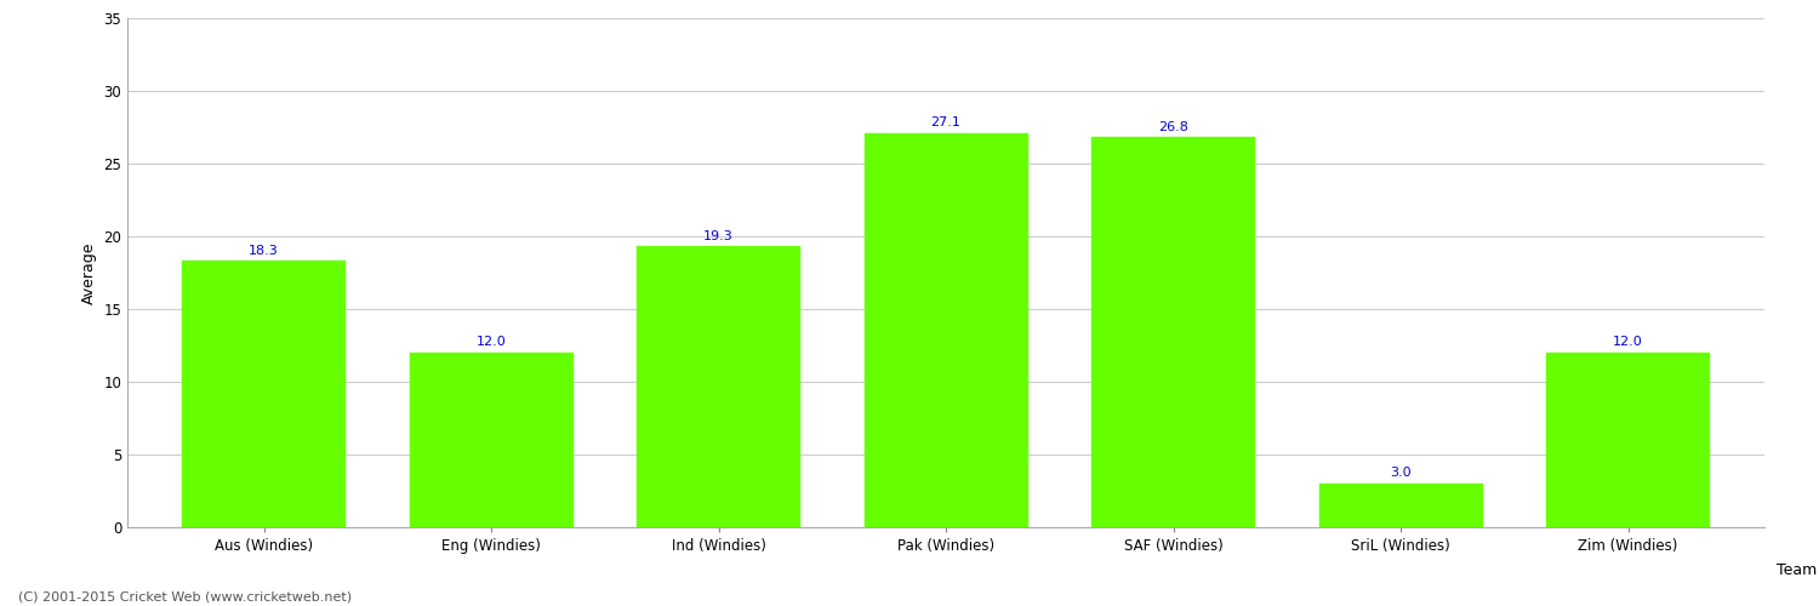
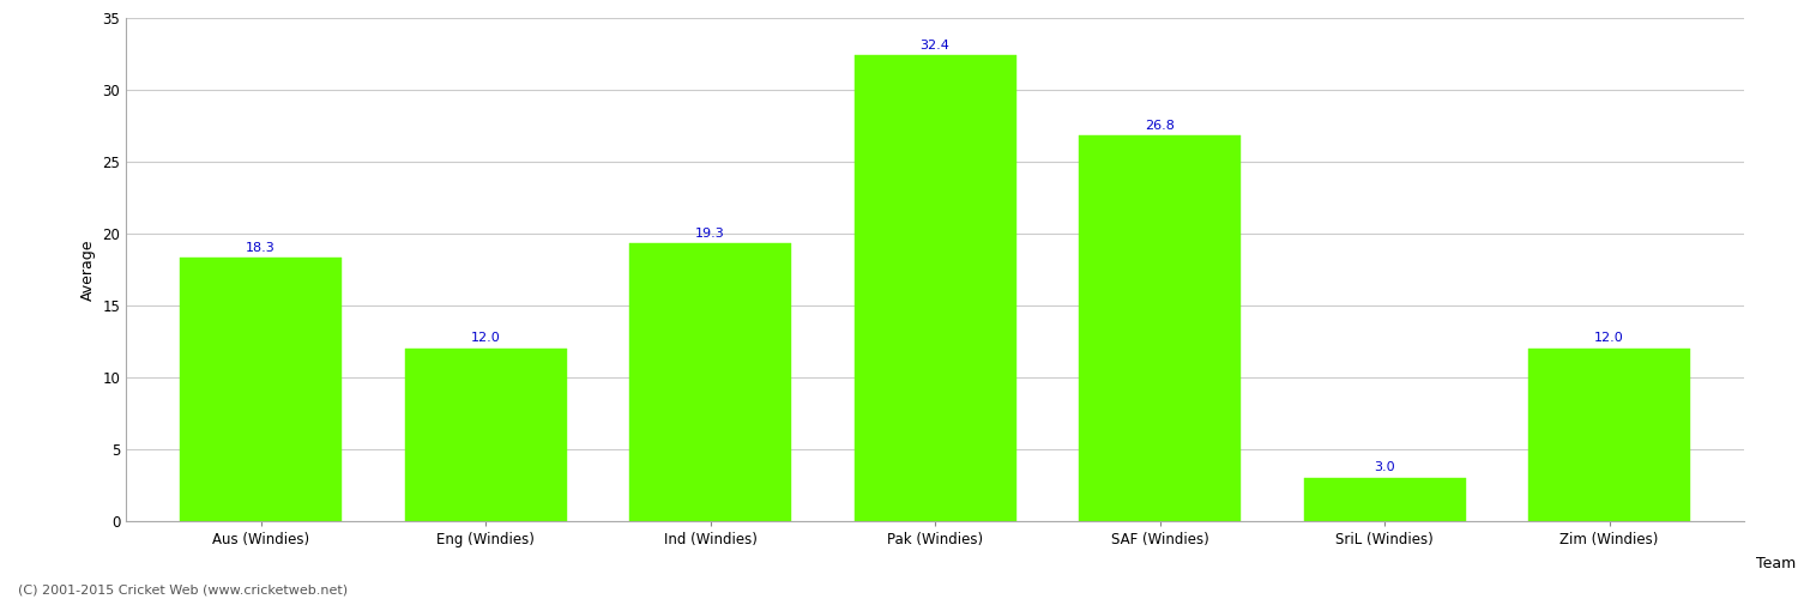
Pak (Windies): 27.1 -> 32.4
